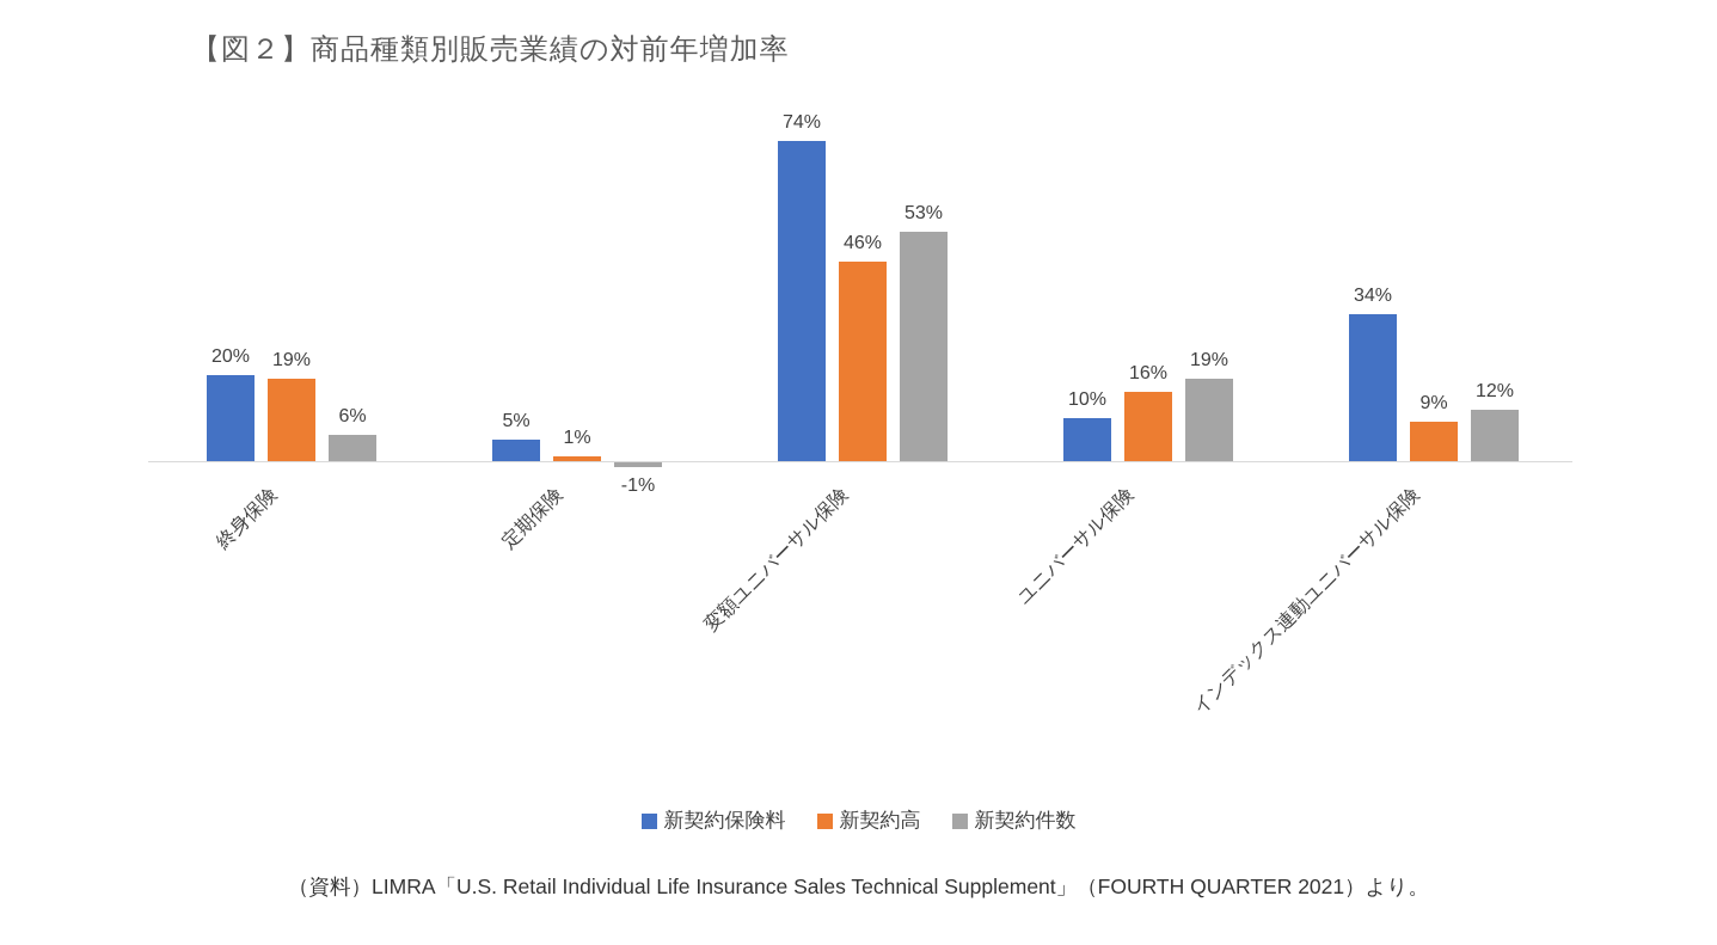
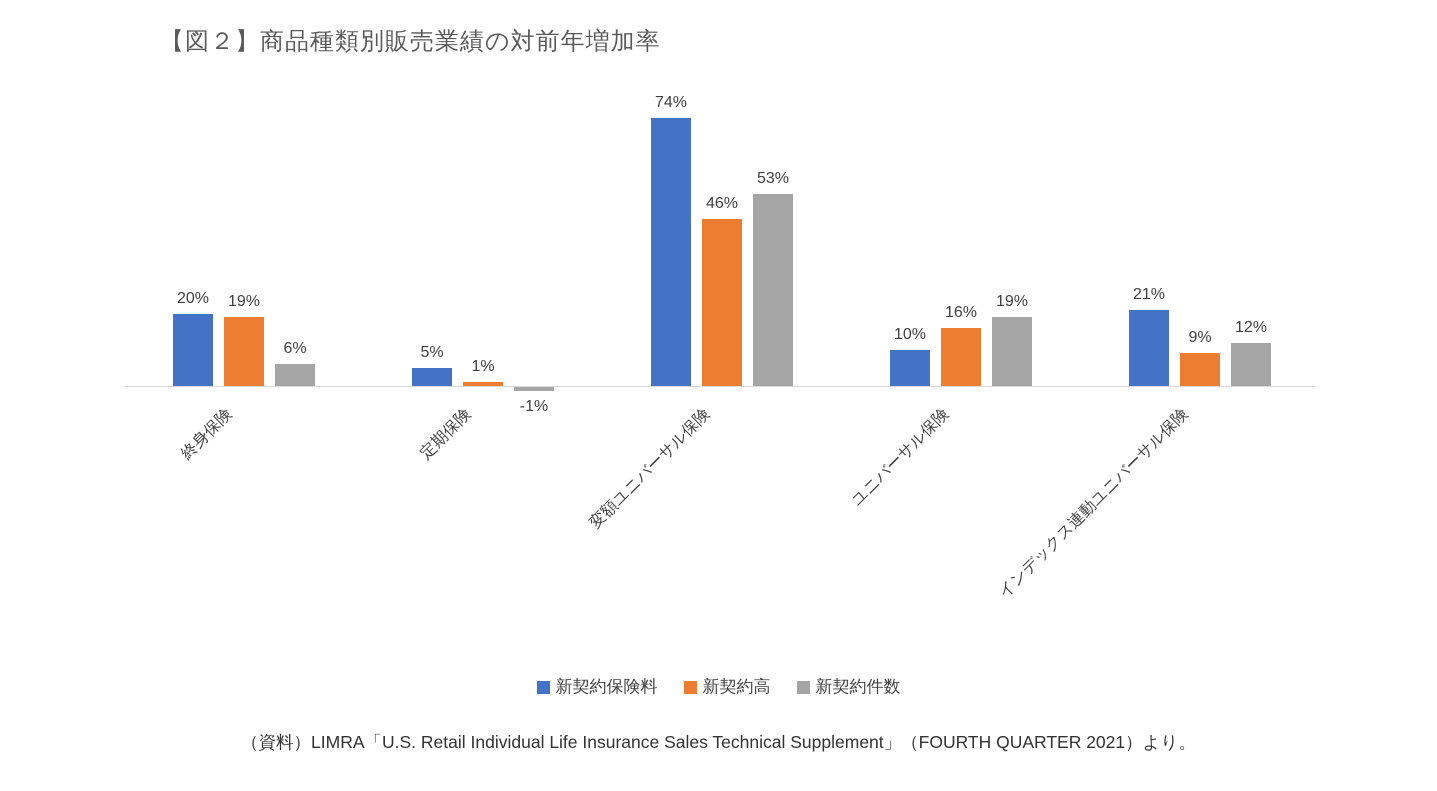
新契約保険料/インデックス連動ユニバーサル保険: 34% -> 21%
